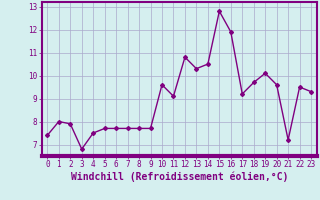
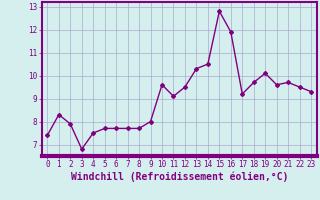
1: 8.0 -> 8.3
9: 7.7 -> 8.0
12: 10.8 -> 9.5
21: 7.2 -> 9.7
